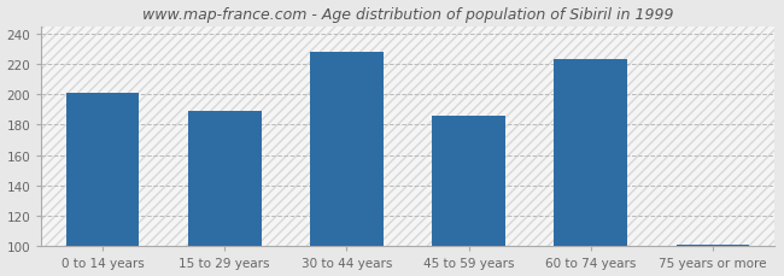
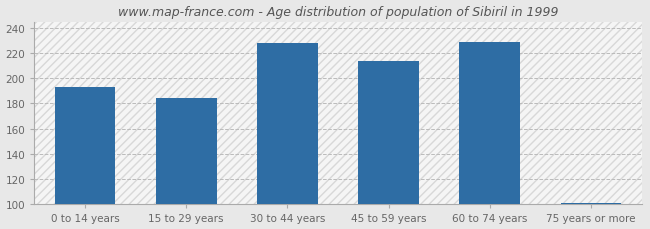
0 to 14 years: 201 -> 193
15 to 29 years: 189 -> 184
45 to 59 years: 186 -> 214
60 to 74 years: 223 -> 229
